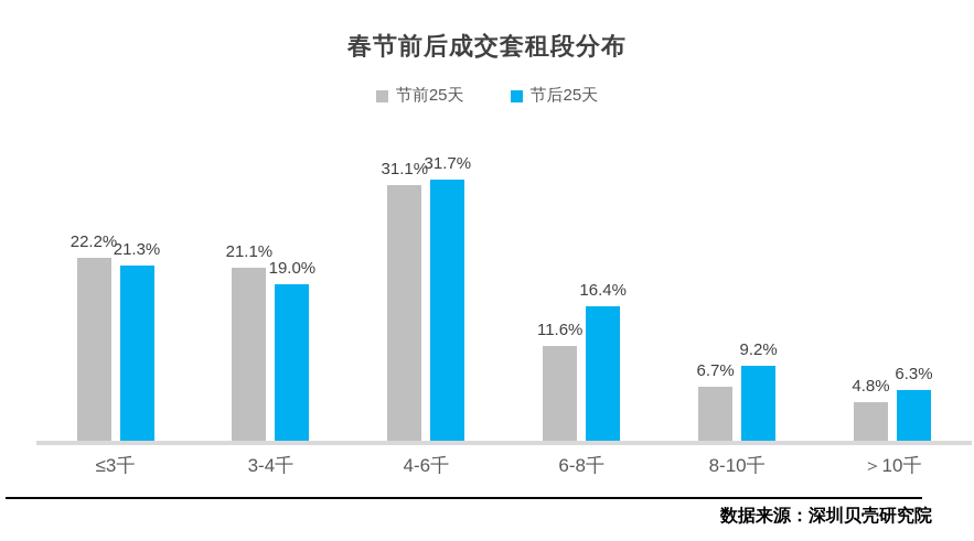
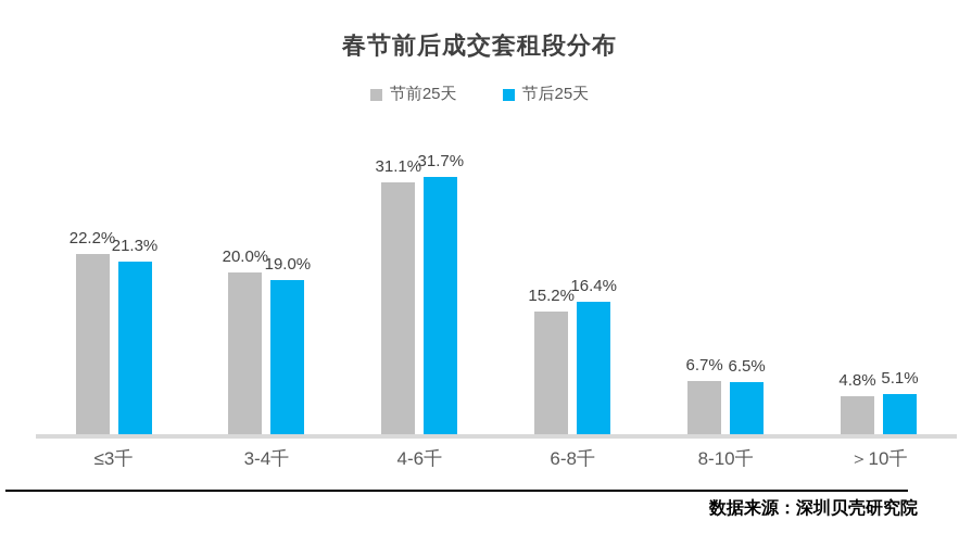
节前25天/3-4千: 21.1% -> 20.0%
节前25天/6-8千: 11.6% -> 15.2%
节后25天/8-10千: 9.2% -> 6.5%
节后25天/＞10千: 6.3% -> 5.1%
